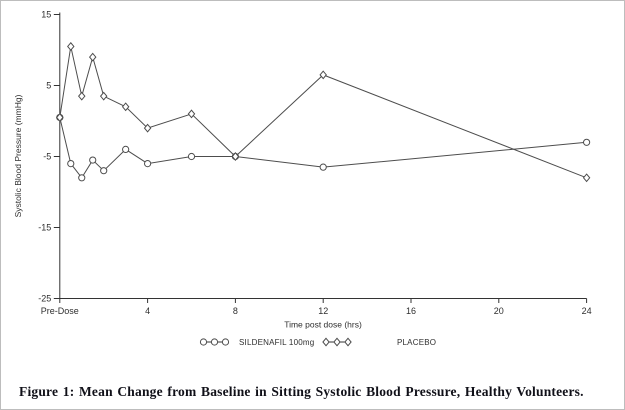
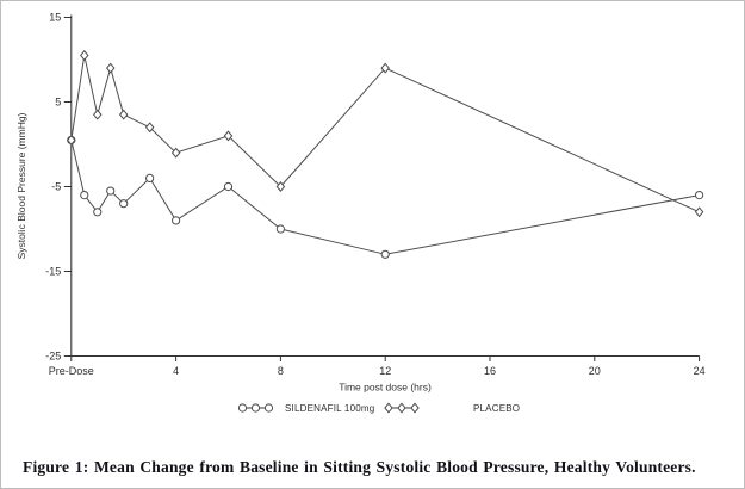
SILDENAFIL 100mg/4: -6 -> -9
SILDENAFIL 100mg/8: -5 -> -10
SILDENAFIL 100mg/12: -6 -> -13
PLACEBO/12: 6 -> 9
SILDENAFIL 100mg/24: -3 -> -6
